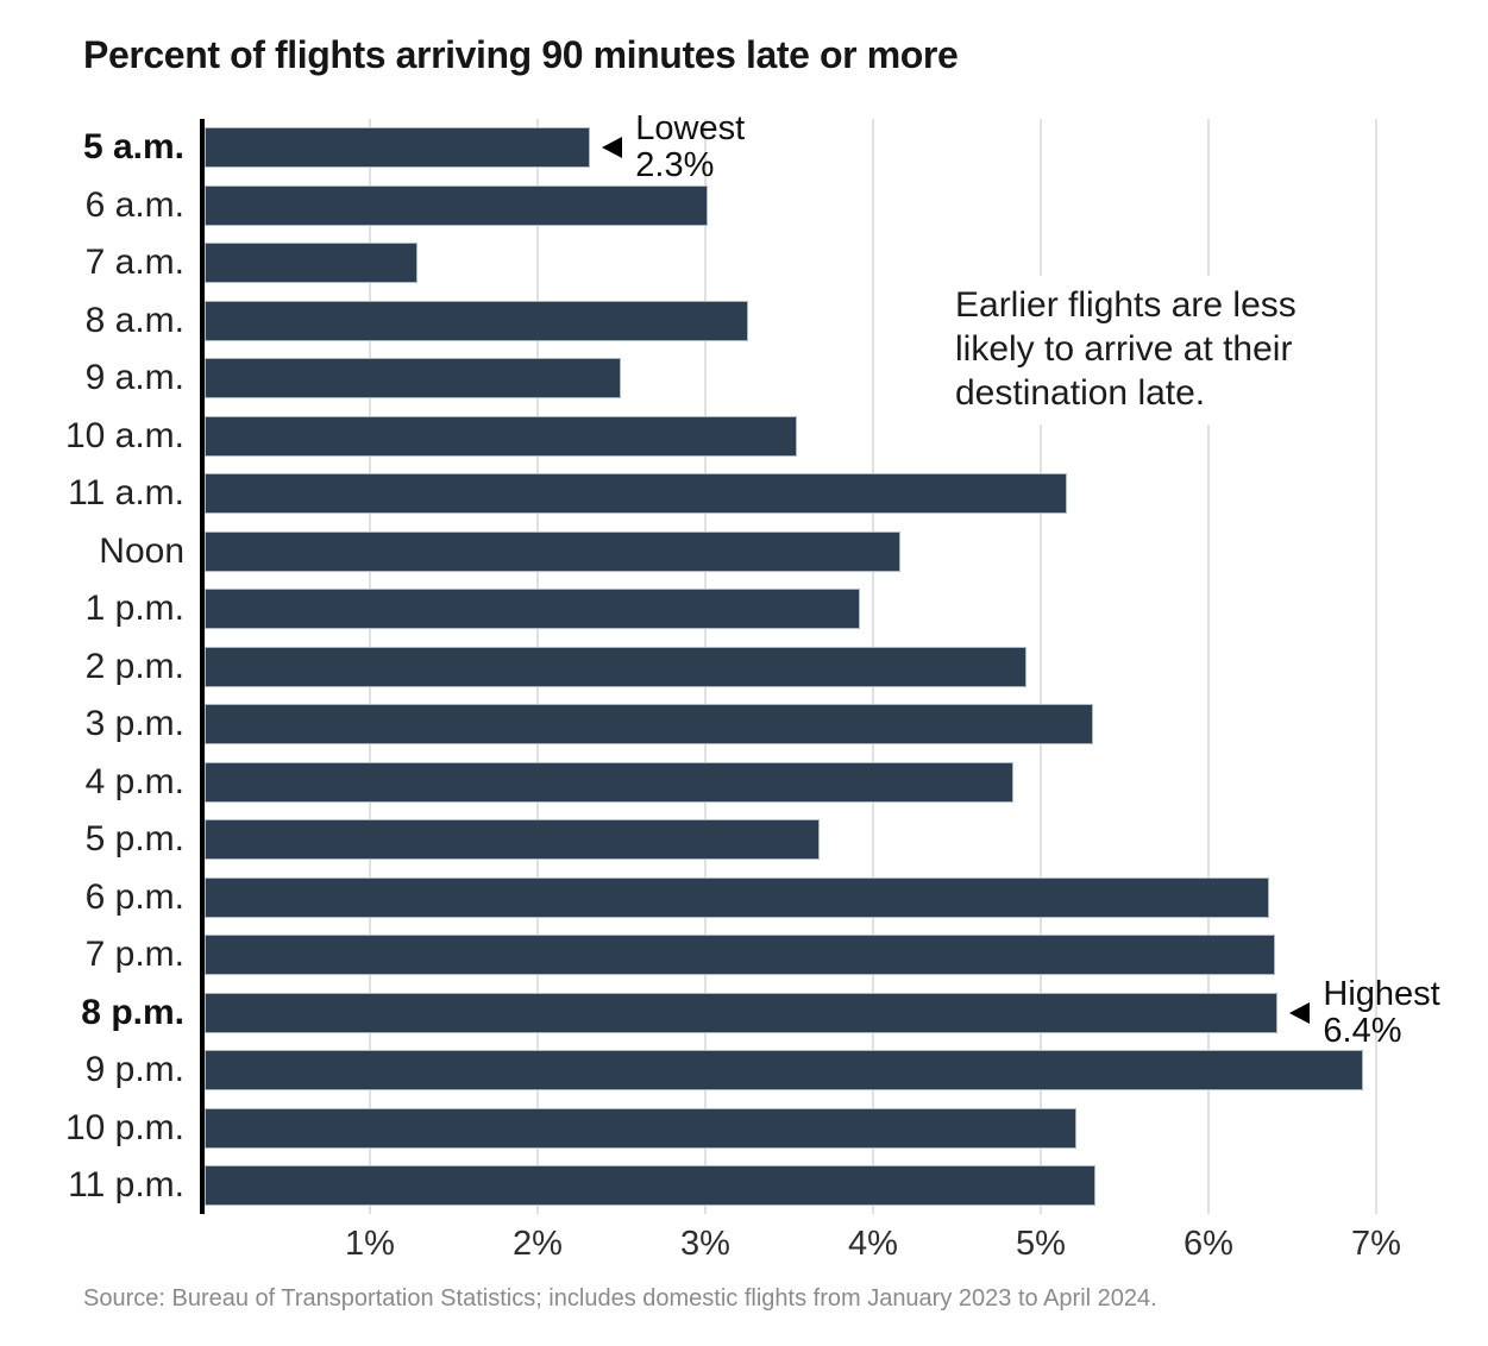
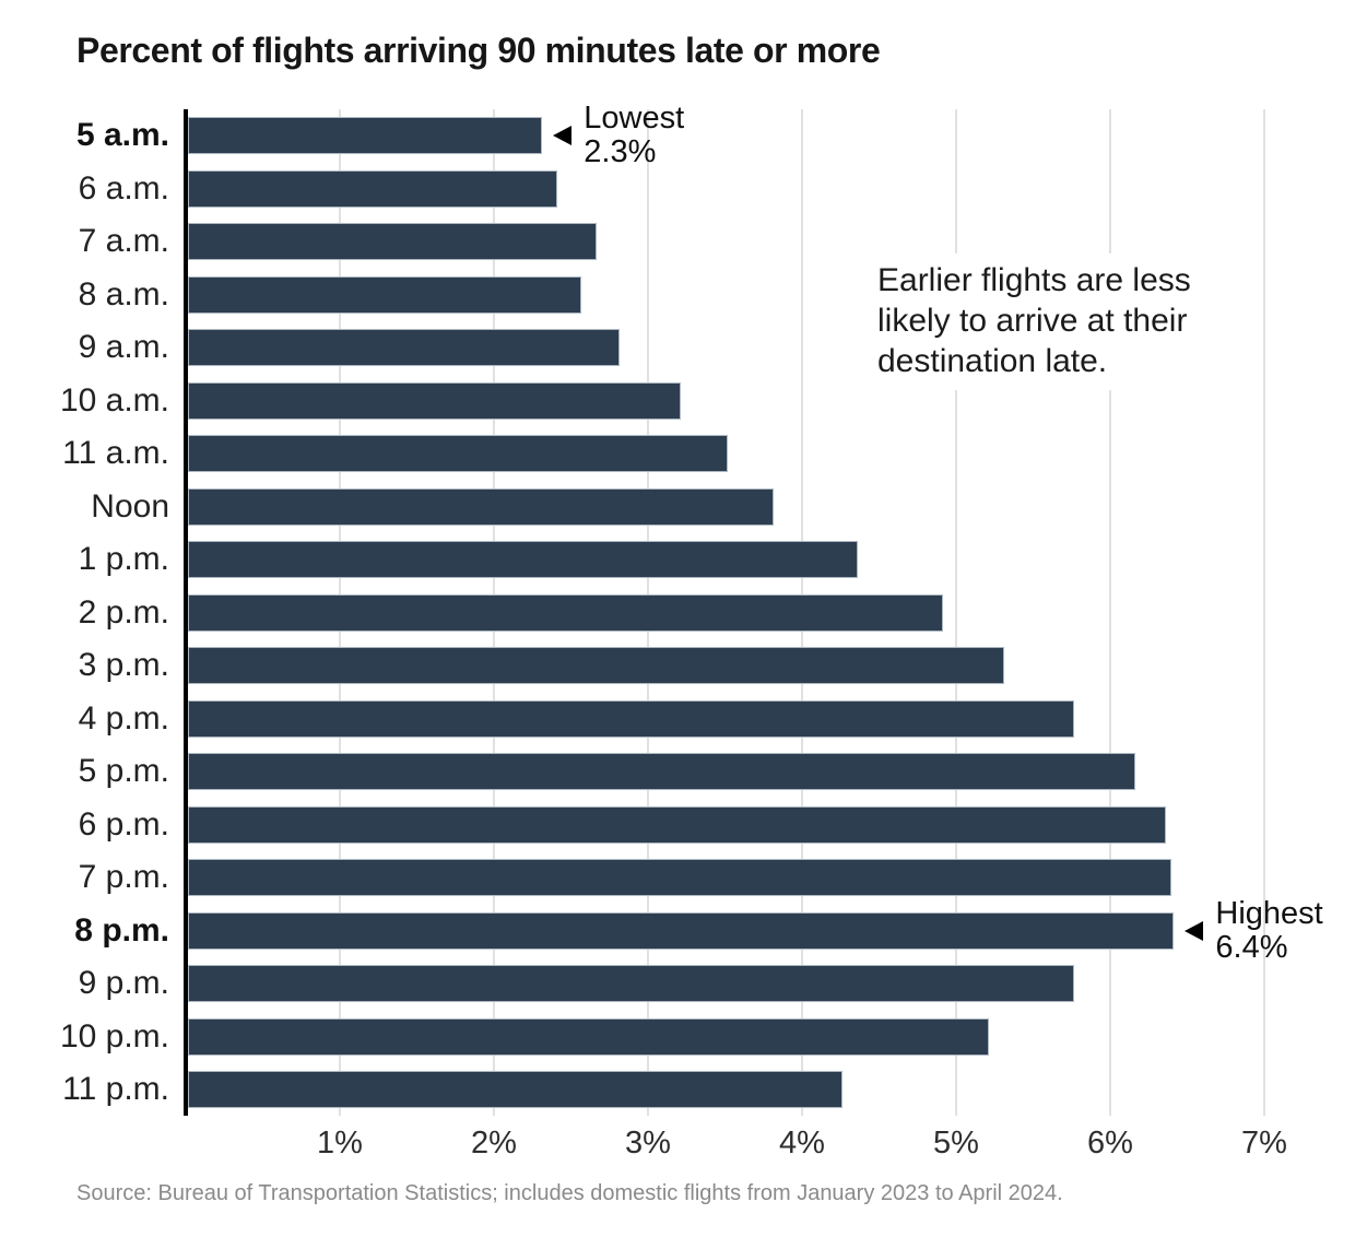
6 a.m.: 3.00% -> 2.40%
7 a.m.: 1.27% -> 2.65%
8 a.m.: 3.24% -> 2.55%
9 a.m.: 2.48% -> 2.80%
10 a.m.: 3.53% -> 3.20%
11 a.m.: 5.14% -> 3.50%
Noon: 4.15% -> 3.80%
1 p.m.: 3.91% -> 4.35%
4 p.m.: 4.82% -> 5.75%
5 p.m.: 3.67% -> 6.15%
9 p.m.: 6.91% -> 5.75%
11 p.m.: 5.31% -> 4.25%
